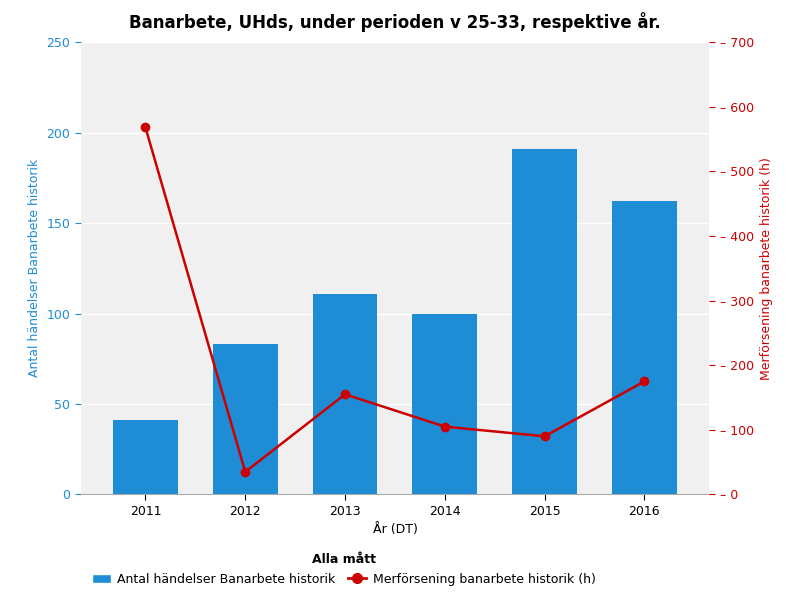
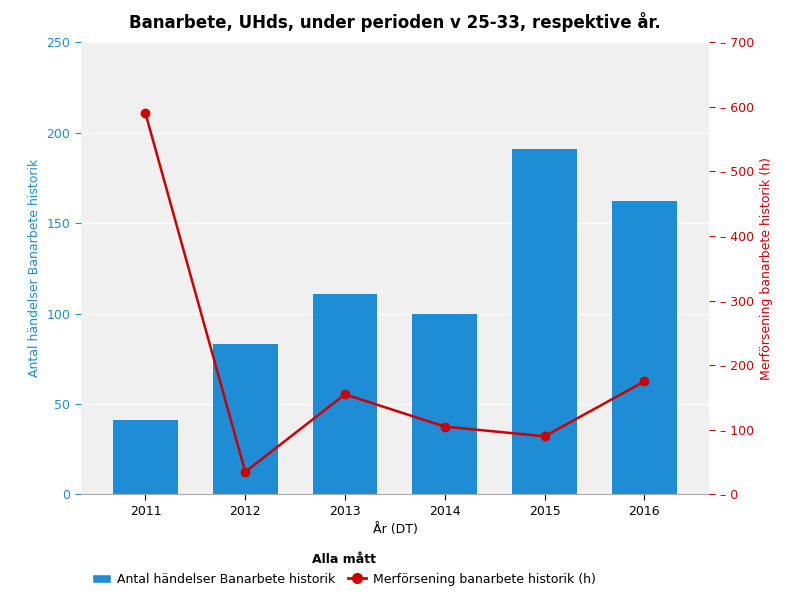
Merförsening banarbete historik (h)/2011: – 568 -> – 590
